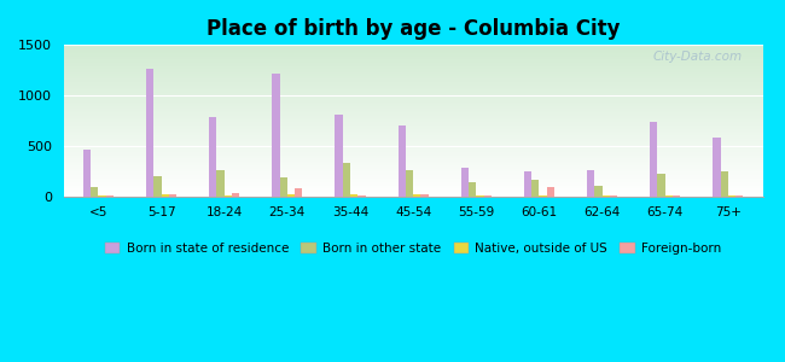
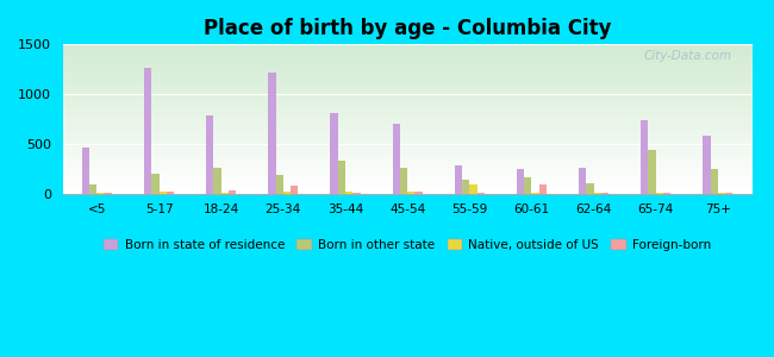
Native, outside of US/55-59: 20 -> 100
Born in other state/65-74: 220 -> 440
